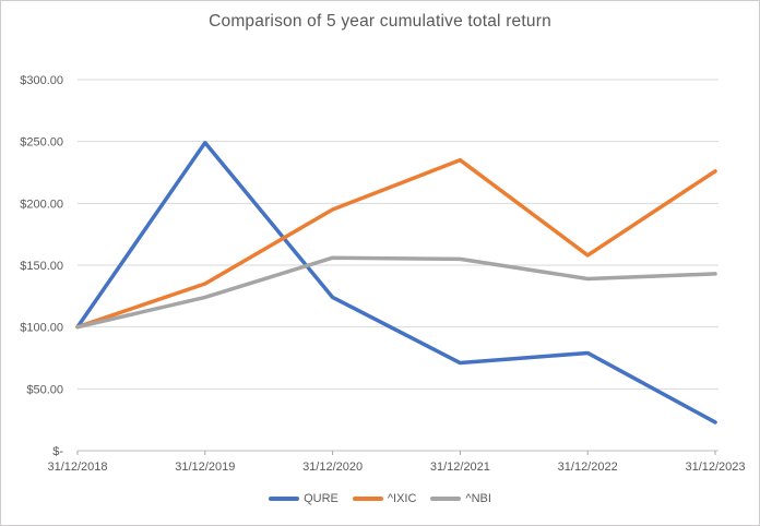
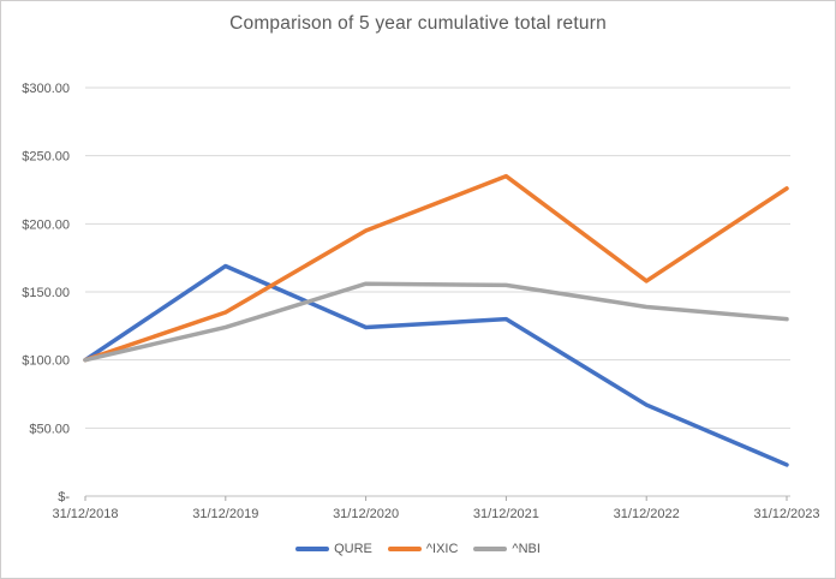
QURE/31/12/2019: $249 -> $169
QURE/31/12/2021: $71 -> $130
QURE/31/12/2022: $79 -> $67
^NBI/31/12/2023: $143 -> $130
